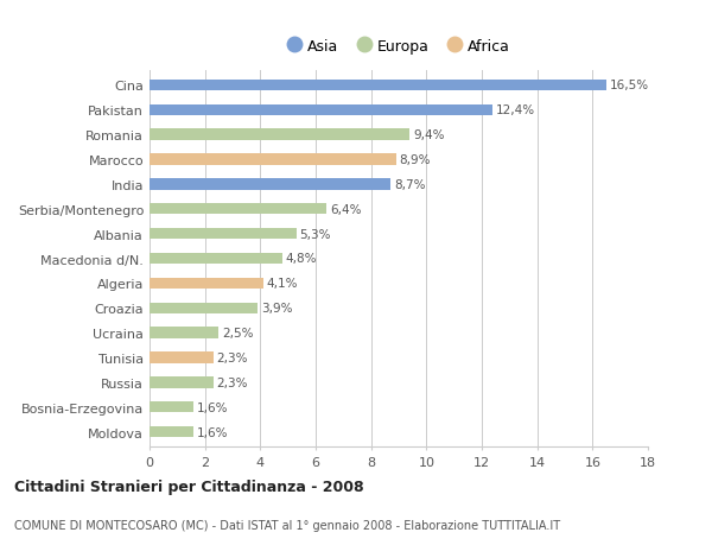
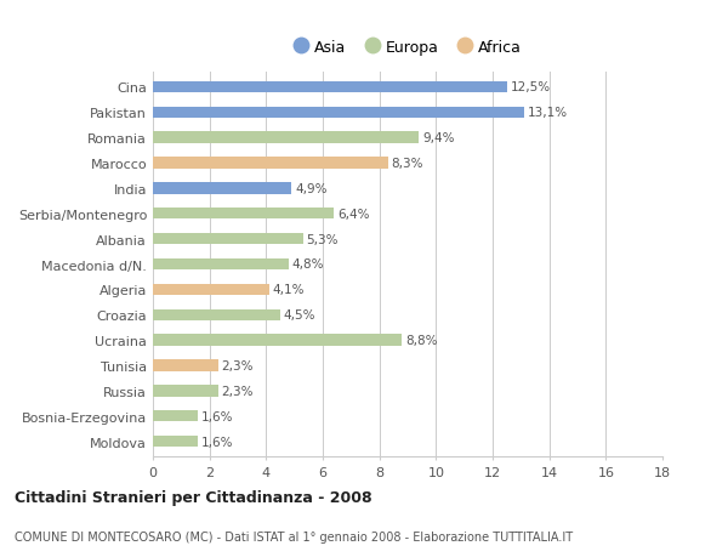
Cina: 16,5% -> 12,5%
Pakistan: 12,4% -> 13,1%
Marocco: 8,9% -> 8,3%
India: 8,7% -> 4,9%
Croazia: 3,9% -> 4,5%
Ucraina: 2,5% -> 8,8%
